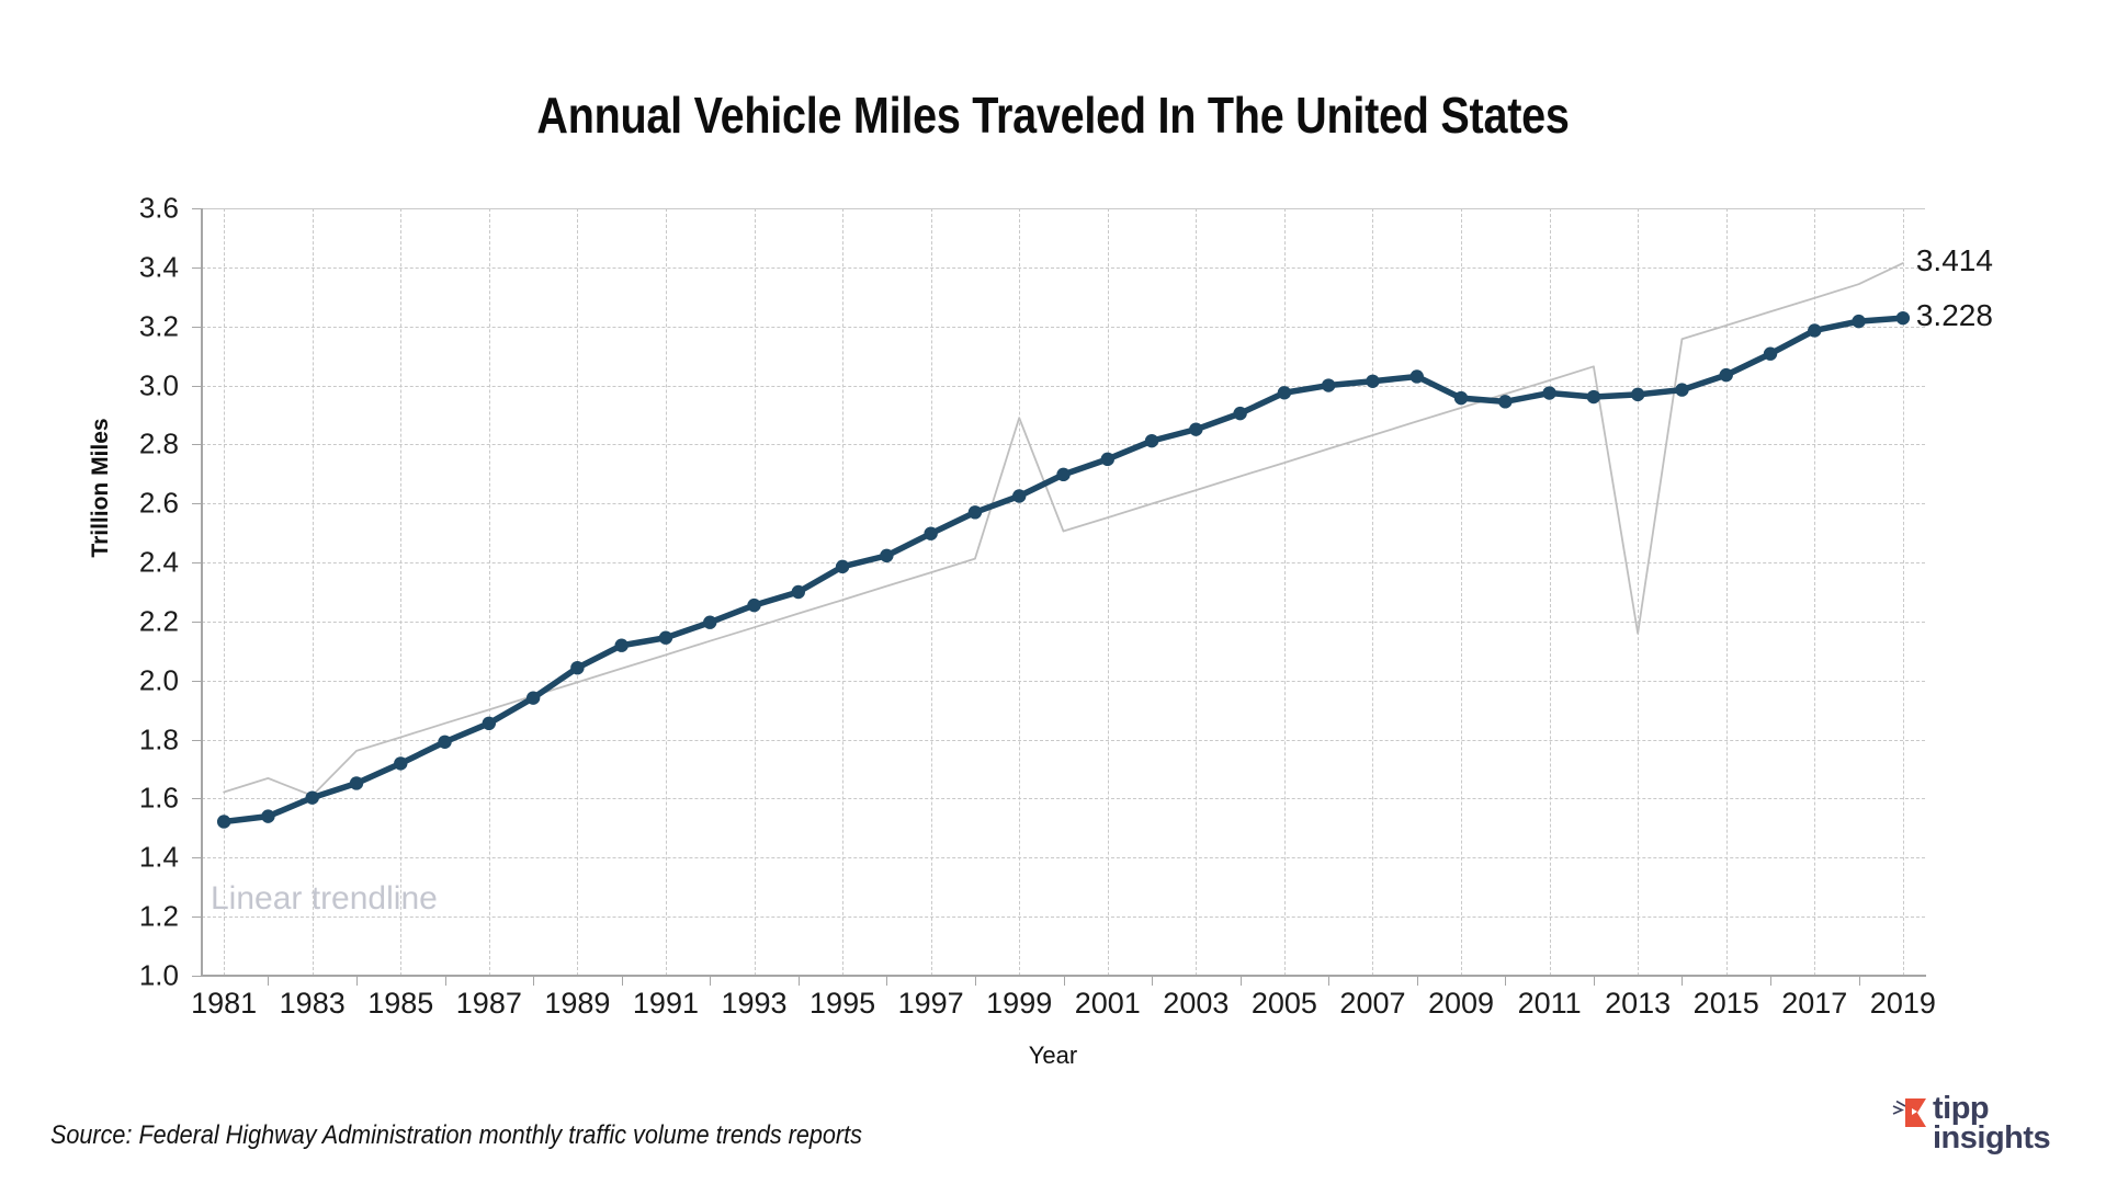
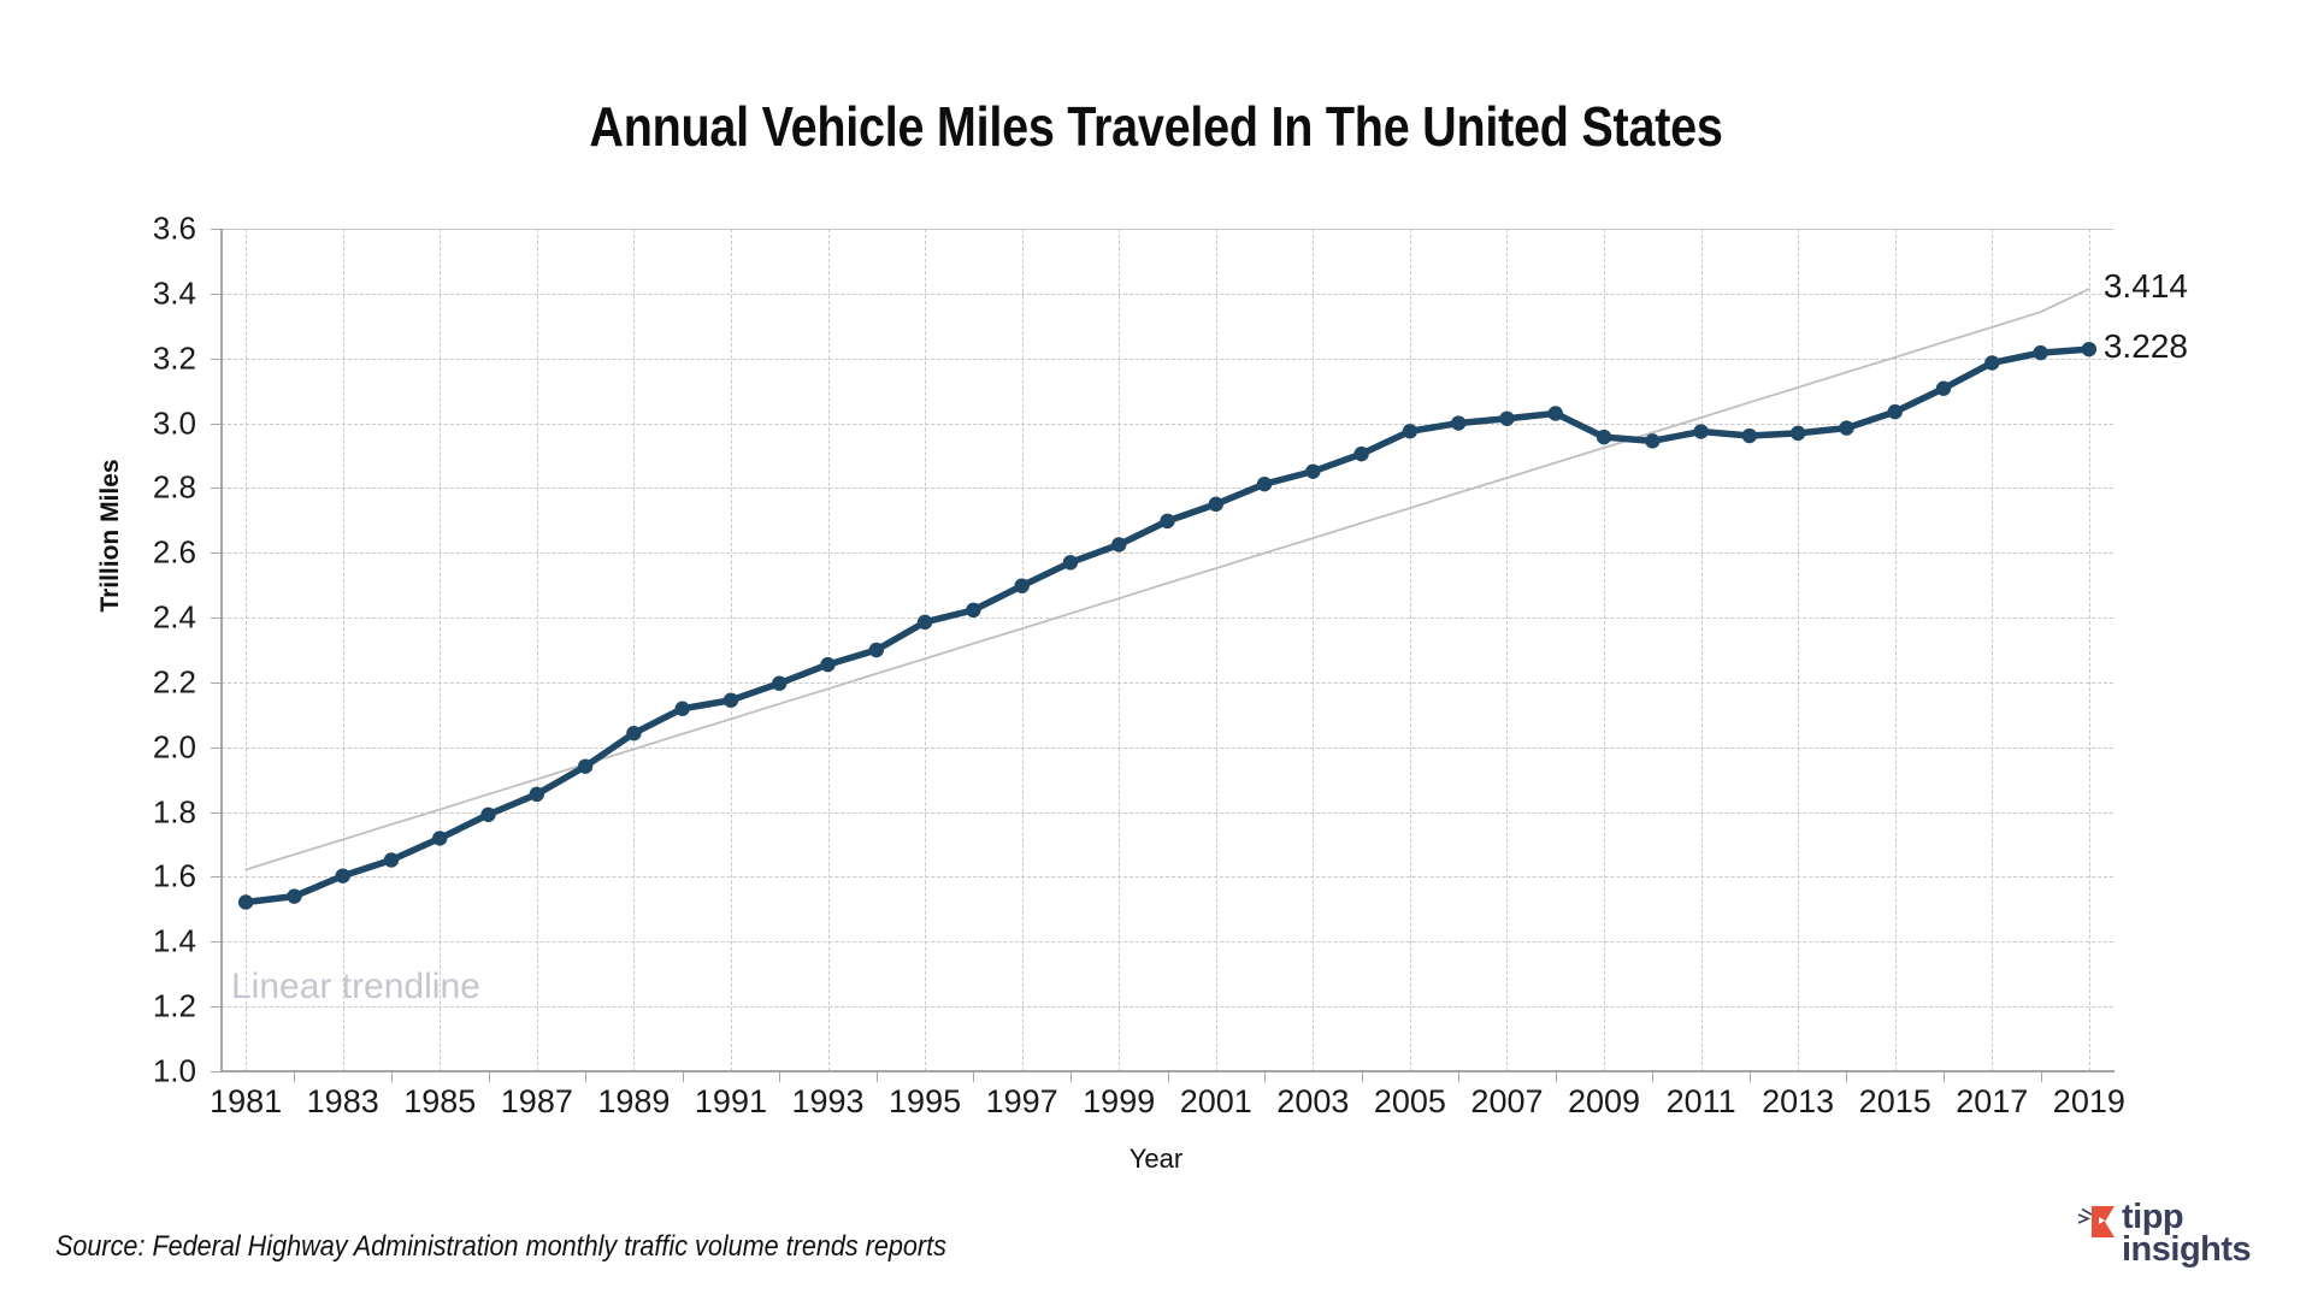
Linear trendline/1983: 1.61 -> 1.72
Linear trendline/1999: 2.89 -> 2.46
Linear trendline/2013: 2.16 -> 3.11
